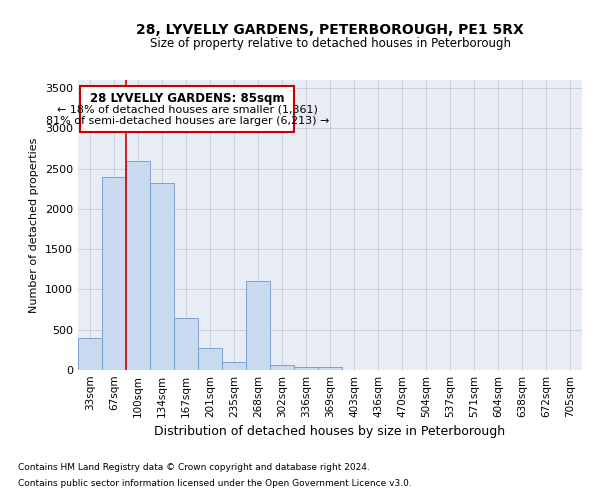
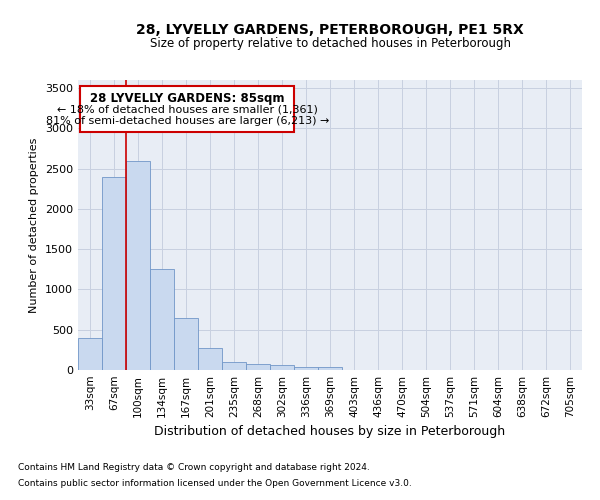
134sqm: 2320 -> 1250
268sqm: 1100 -> 70
